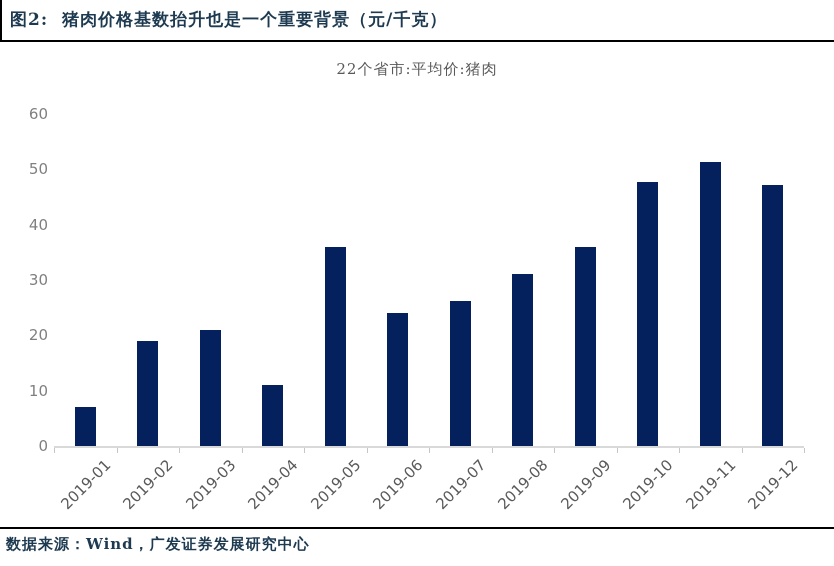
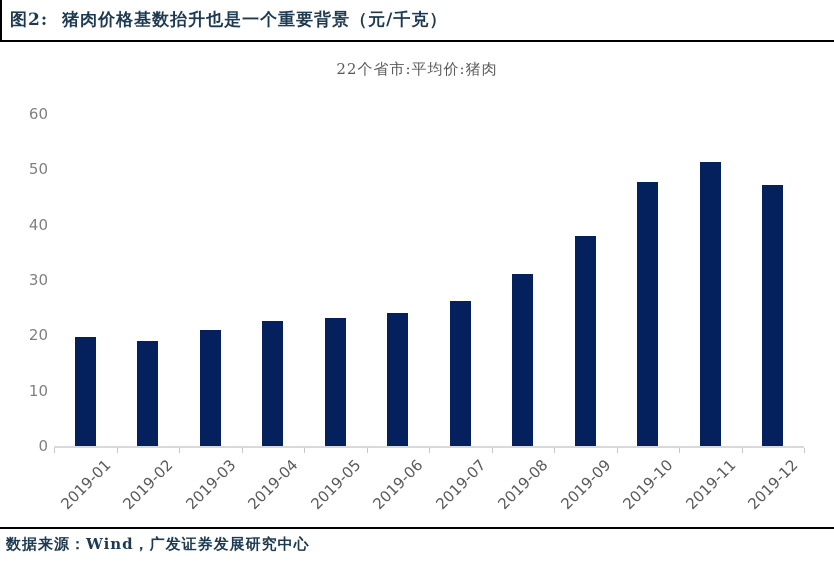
2019-01: 7 -> 20
2019-04: 11 -> 23
2019-05: 36 -> 23
2019-09: 36 -> 38
